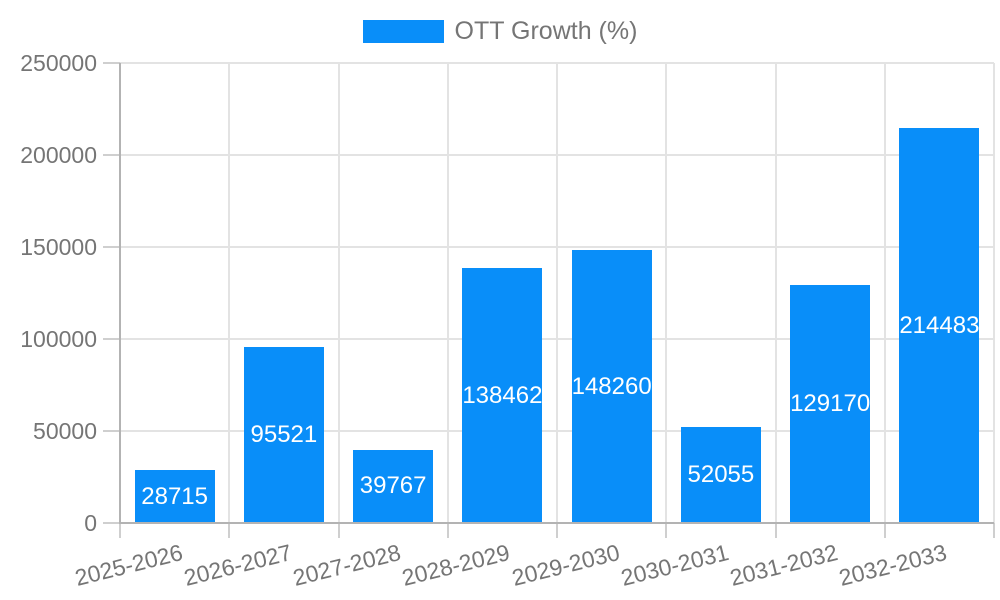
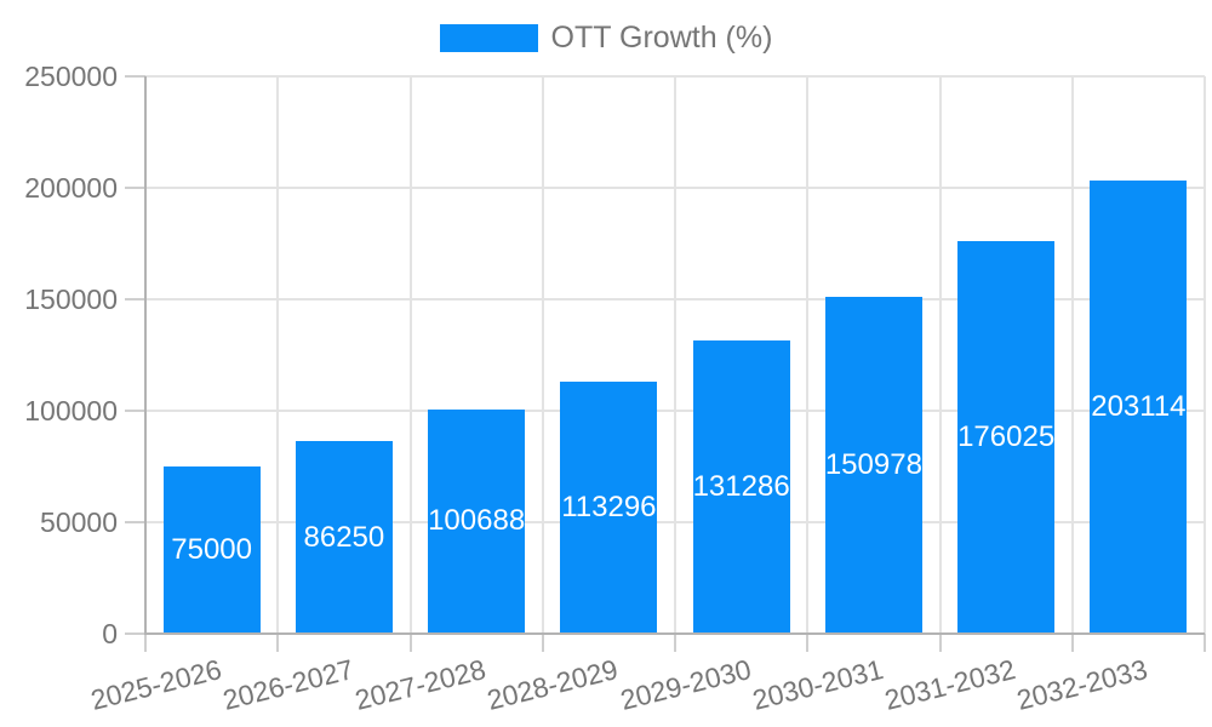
2025-2026: 28715 -> 75000
2026-2027: 95521 -> 86250
2027-2028: 39767 -> 100688
2028-2029: 138462 -> 113296
2029-2030: 148260 -> 131286
2030-2031: 52055 -> 150978
2031-2032: 129170 -> 176025
2032-2033: 214483 -> 203114
